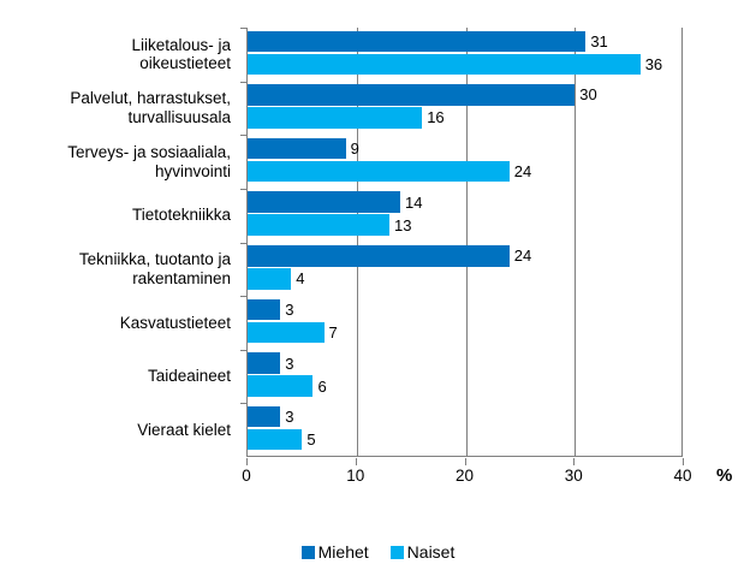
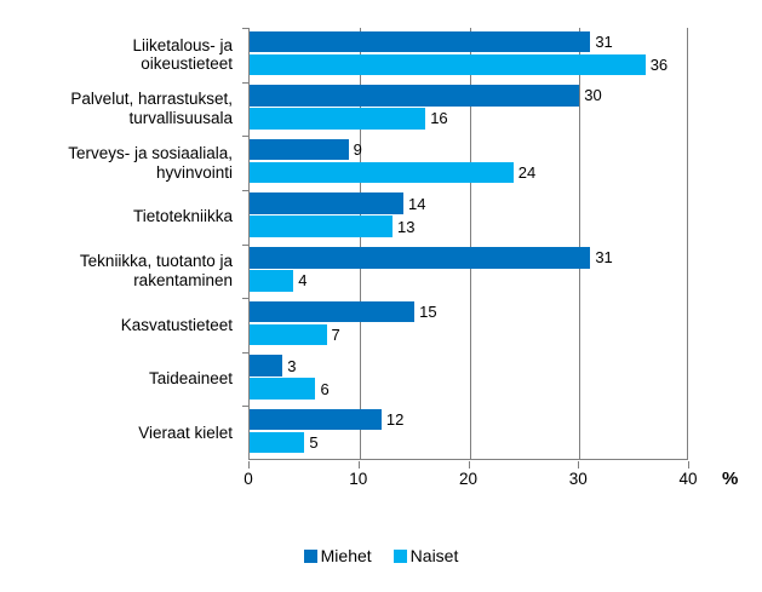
Miehet/Tekniikka, tuotanto ja rakentaminen: 24 -> 31
Miehet/Kasvatustieteet: 3 -> 15
Miehet/Vieraat kielet: 3 -> 12
